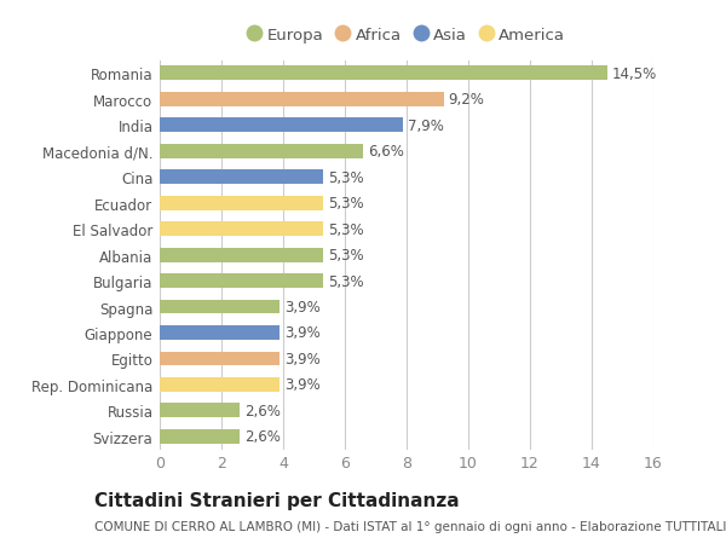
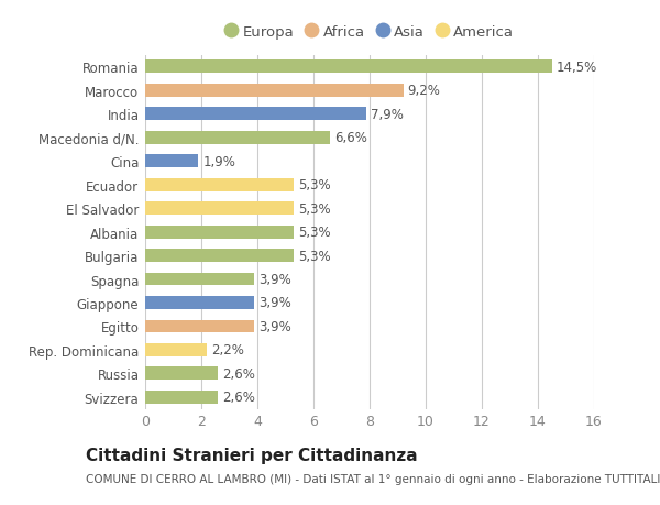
Cina: 5,3% -> 1,9%
Rep. Dominicana: 3,9% -> 2,2%
